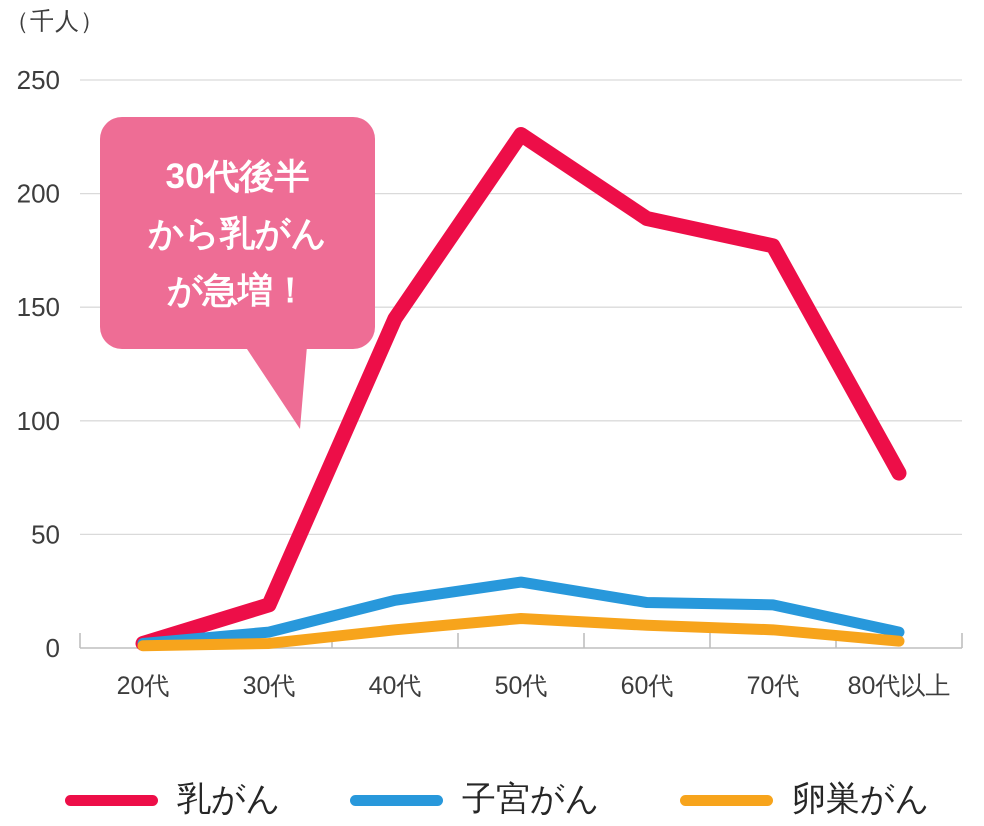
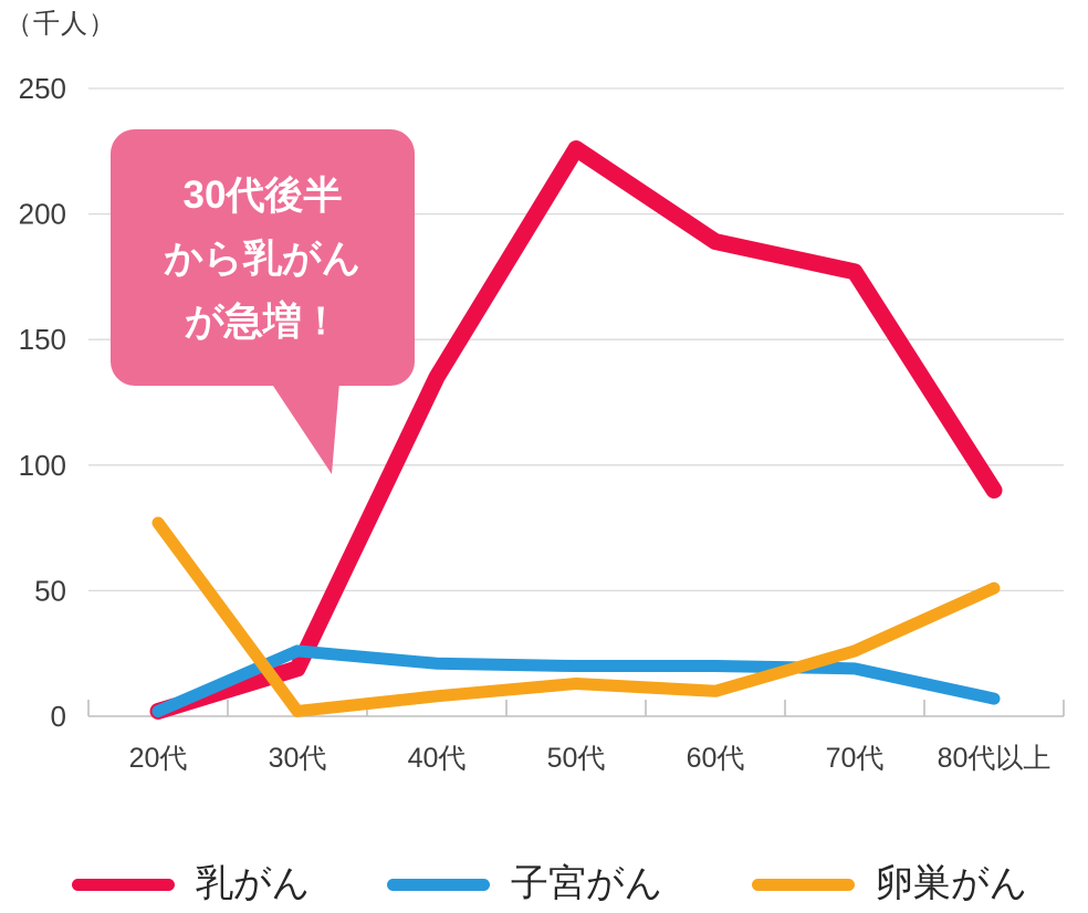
卵巣がん/20代: 1 -> 77
子宮がん/30代: 7 -> 26
乳がん/40代: 145 -> 135
子宮がん/50代: 29 -> 20
卵巣がん/70代: 8 -> 26
乳がん/80代以上: 77 -> 90
卵巣がん/80代以上: 3 -> 51
